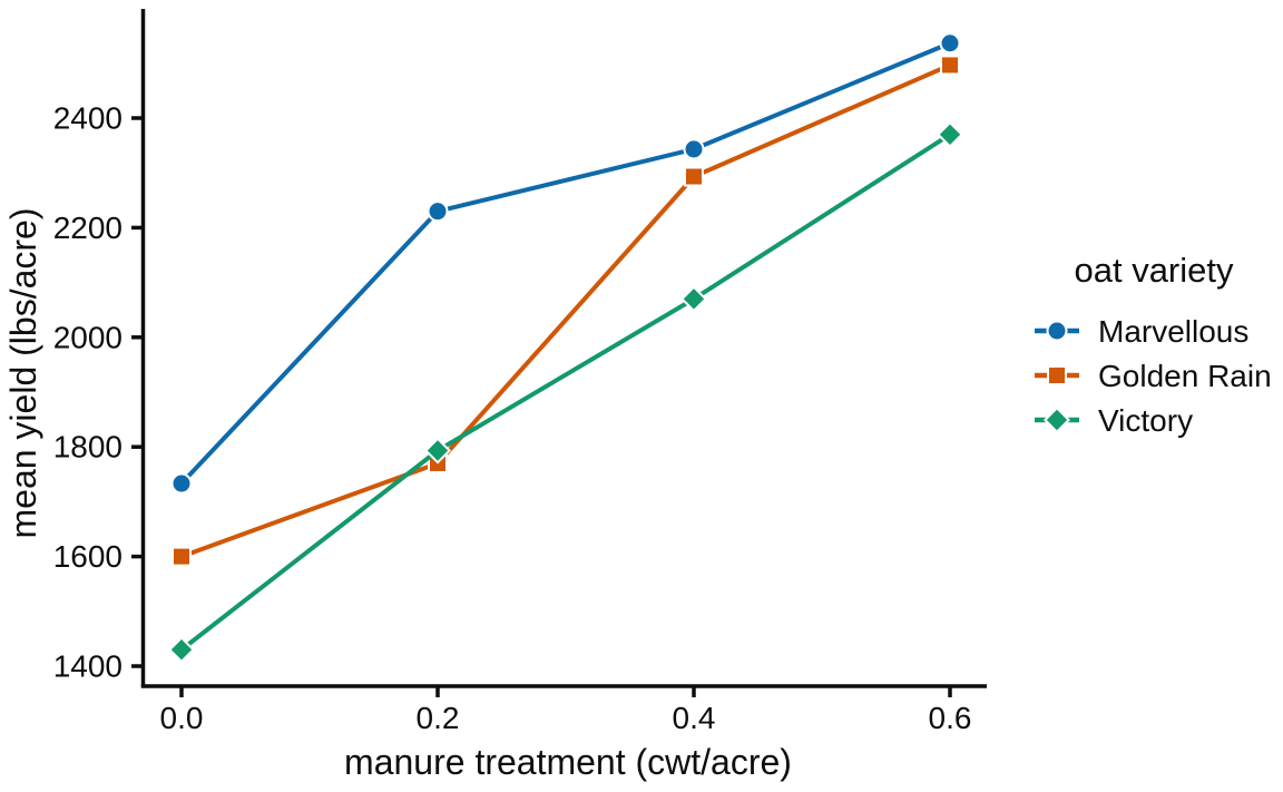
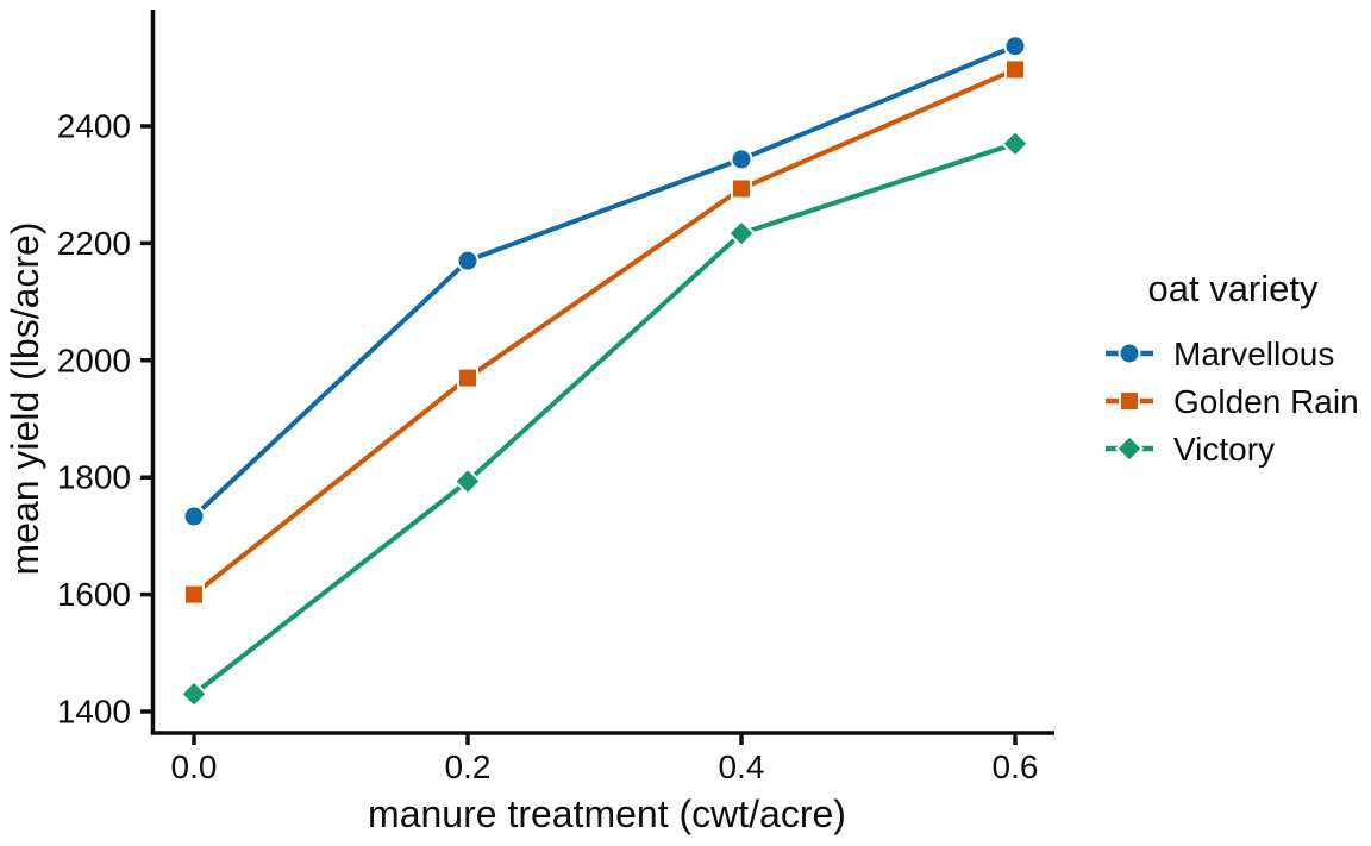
Marvellous/0.2: 2230 -> 2170
Golden Rain/0.2: 1770 -> 1970
Victory/0.4: 2070 -> 2220
